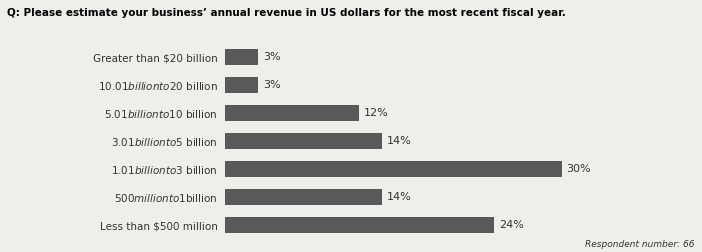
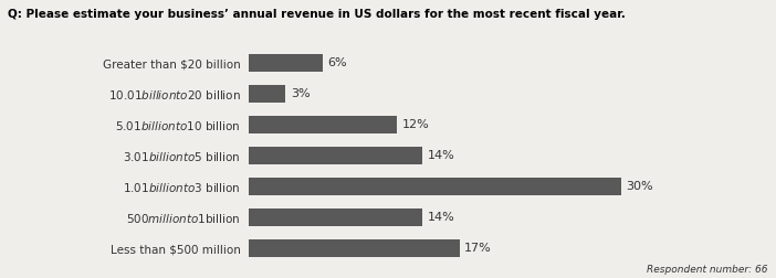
Greater than $20 billion: 3% -> 6%
Less than $500 million: 24% -> 17%
